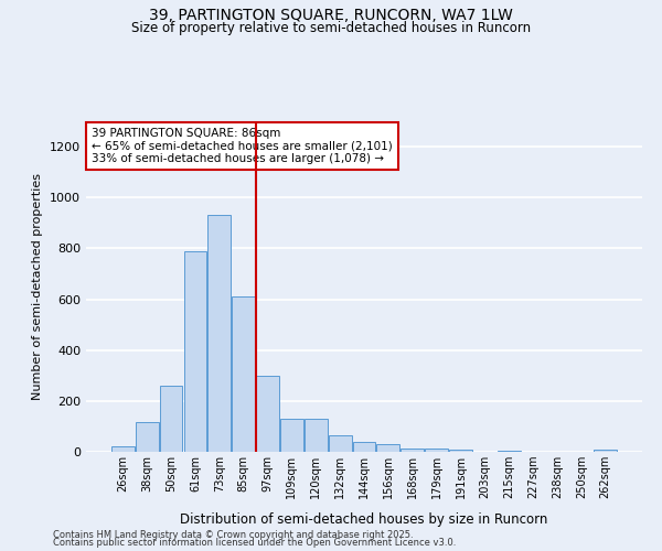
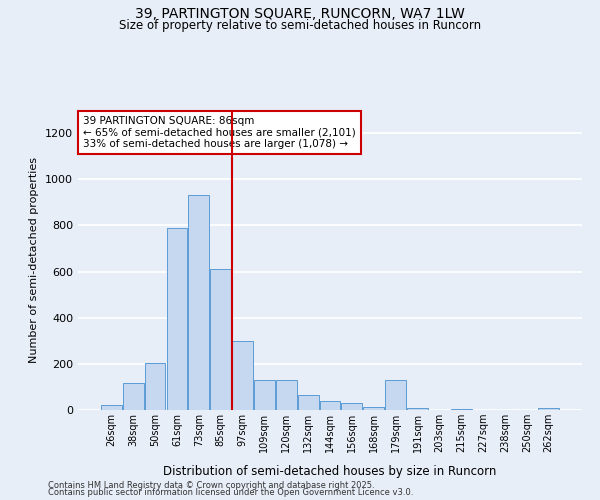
50sqm: 260 -> 205
179sqm: 12 -> 130
